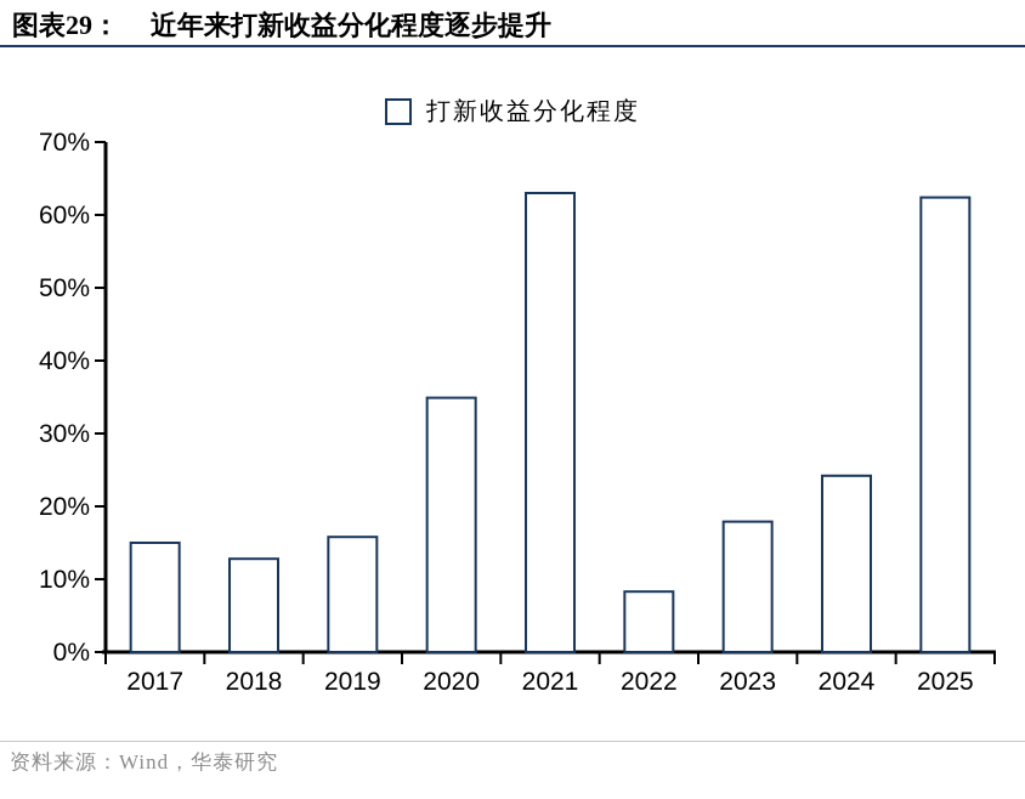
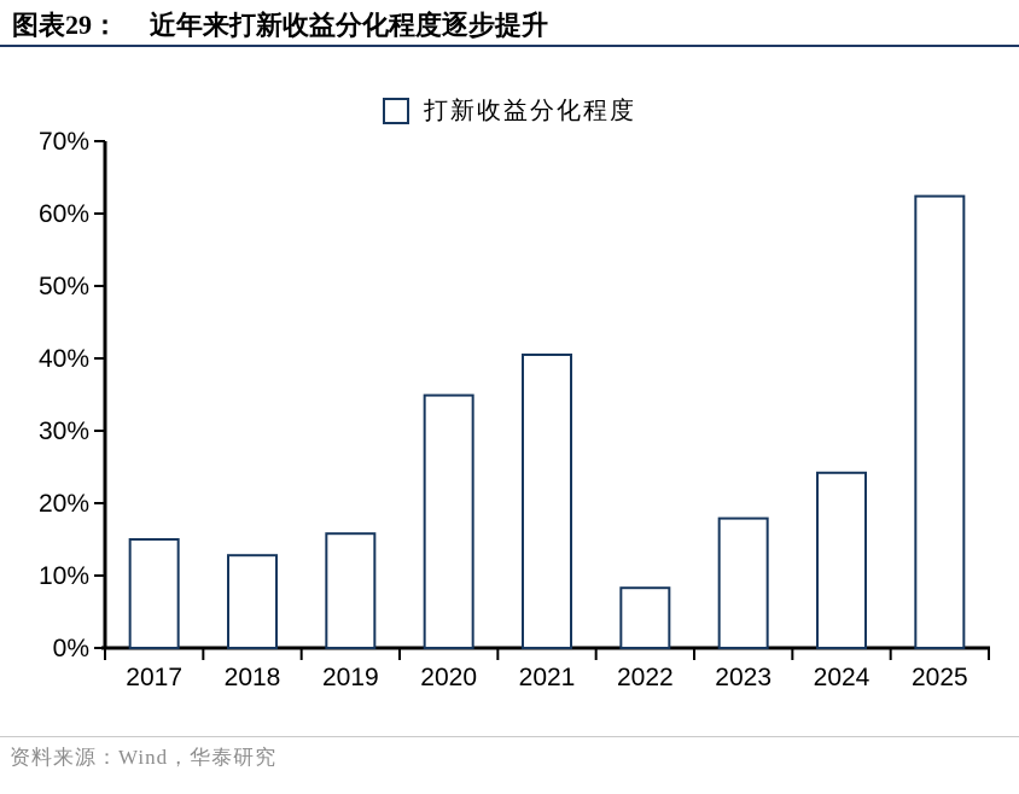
2021: 63% -> 40%
